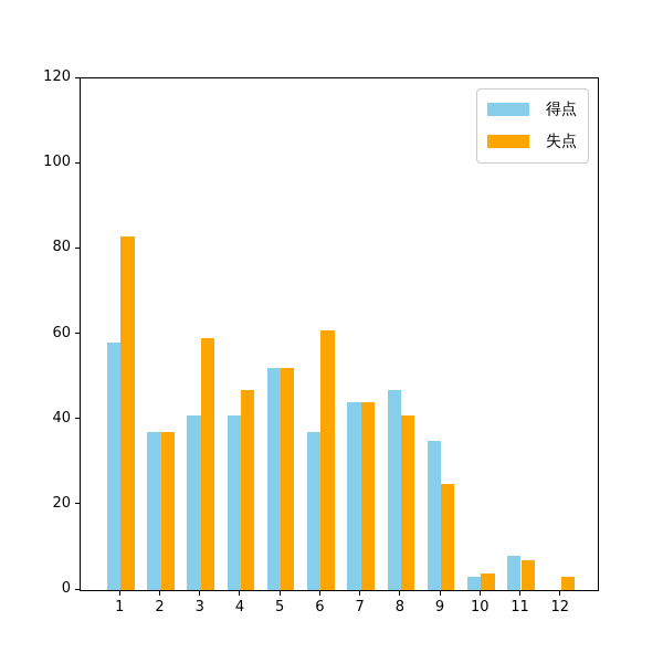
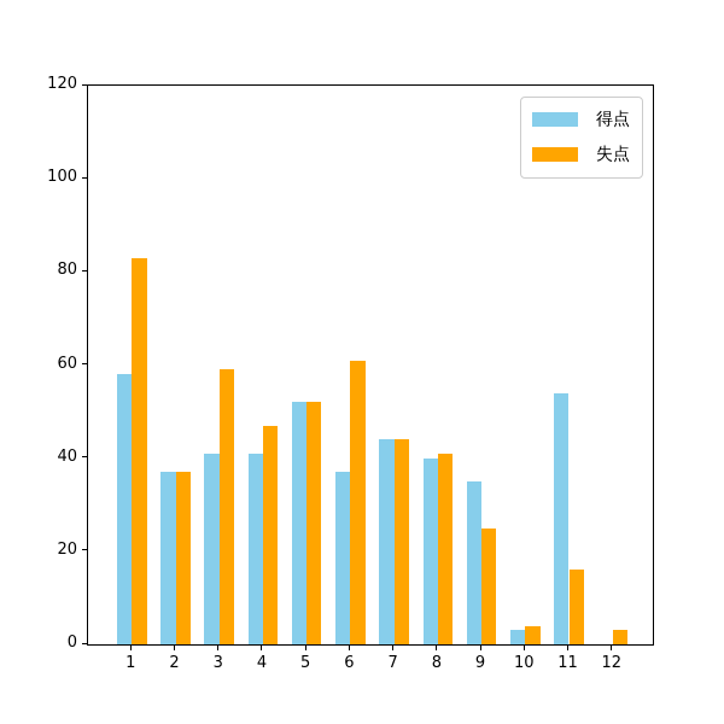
得点/8: 47 -> 40
得点/11: 8 -> 54
失点/11: 7 -> 16
